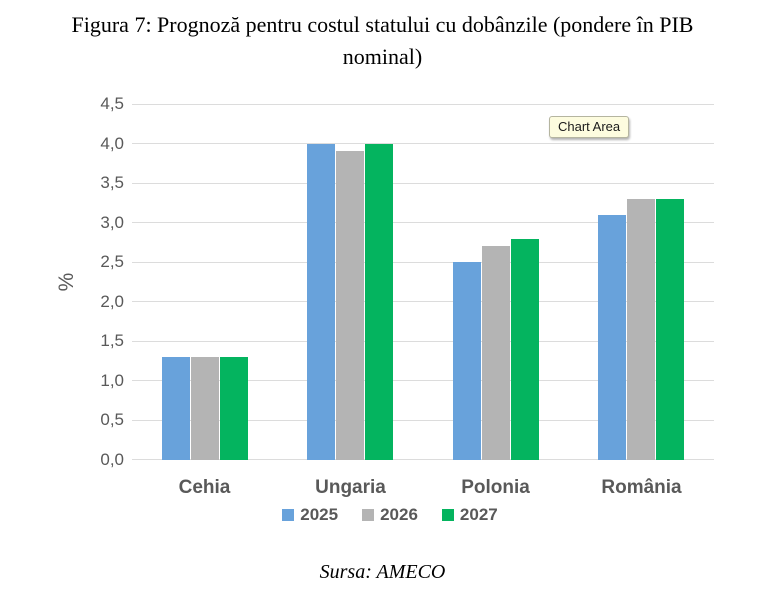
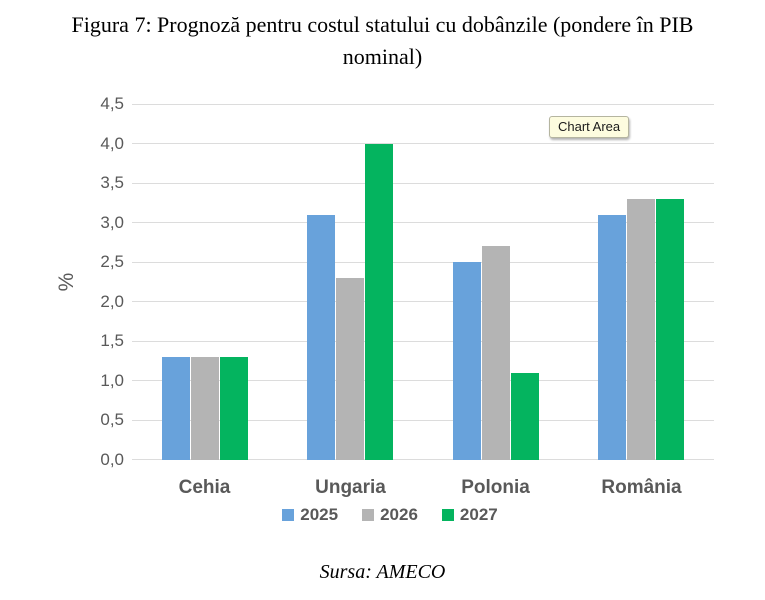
2025/Ungaria: 4,0 -> 3,1
2026/Ungaria: 3,9 -> 2,3
2027/Polonia: 2,8 -> 1,1
